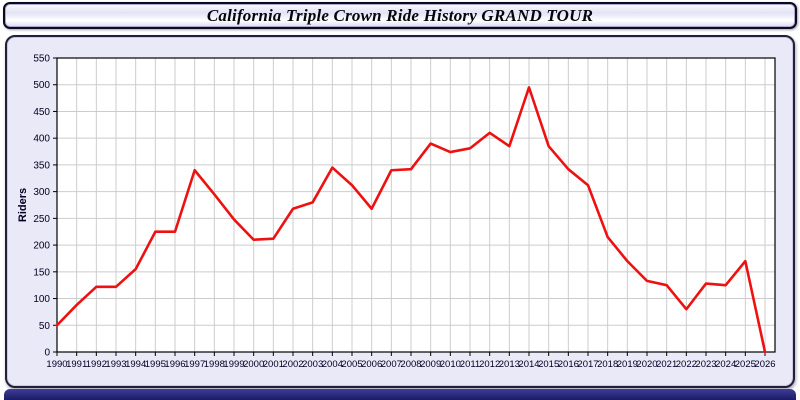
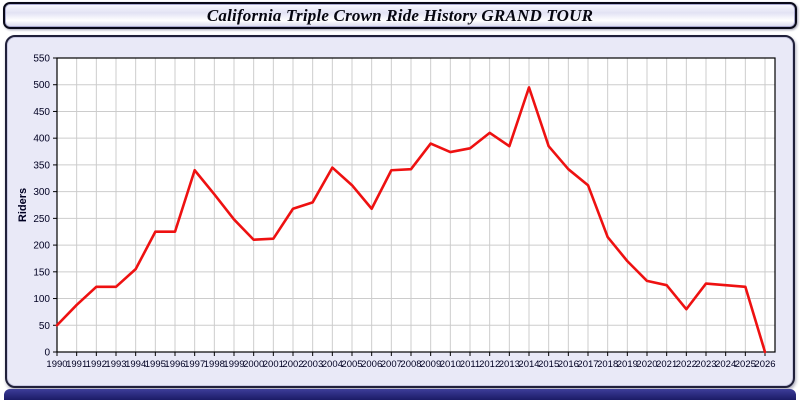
2025: 170 -> 120
